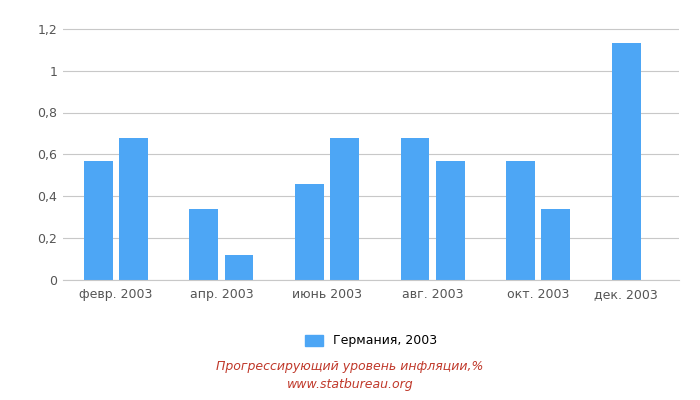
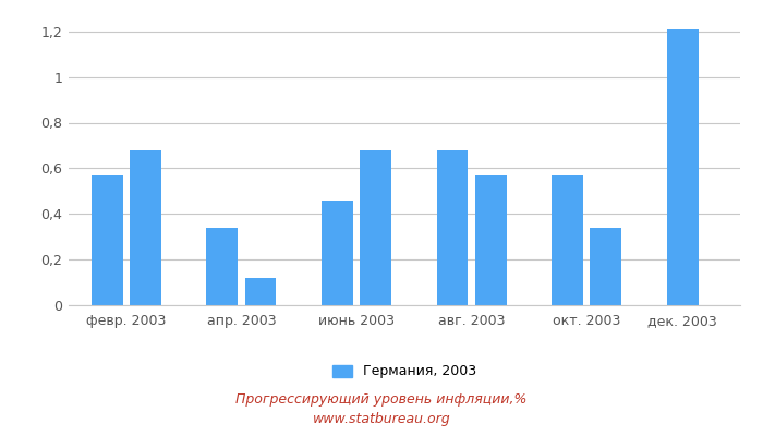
дек. 2003: 1,13 -> 1,21
